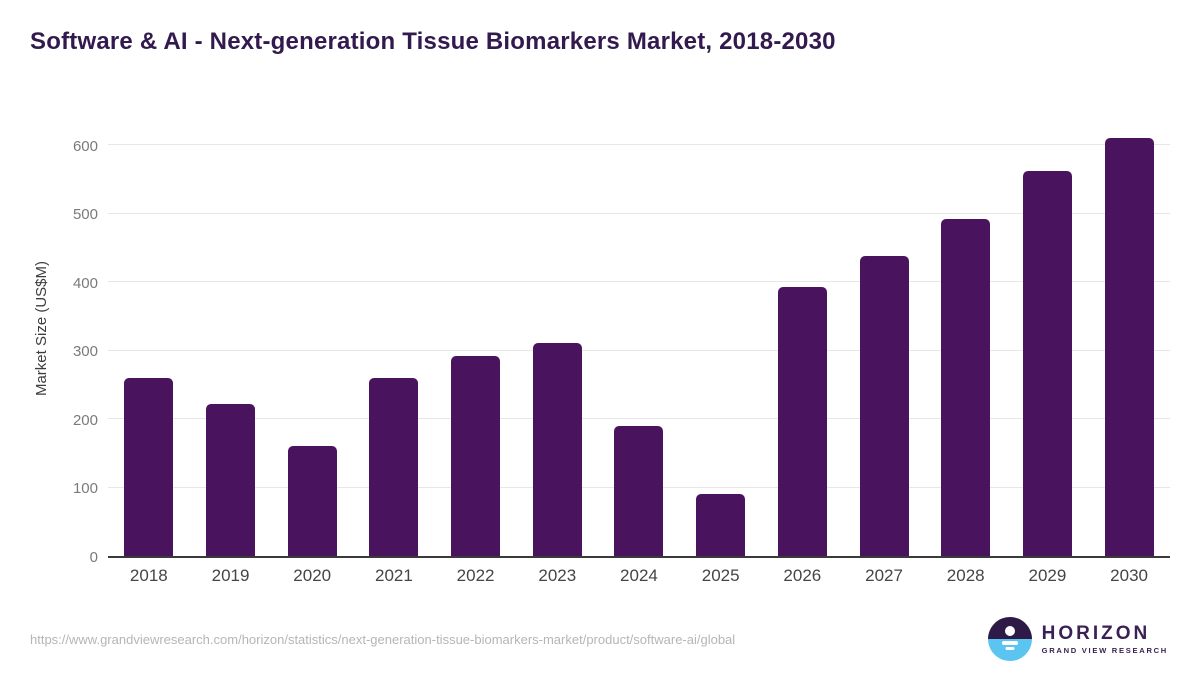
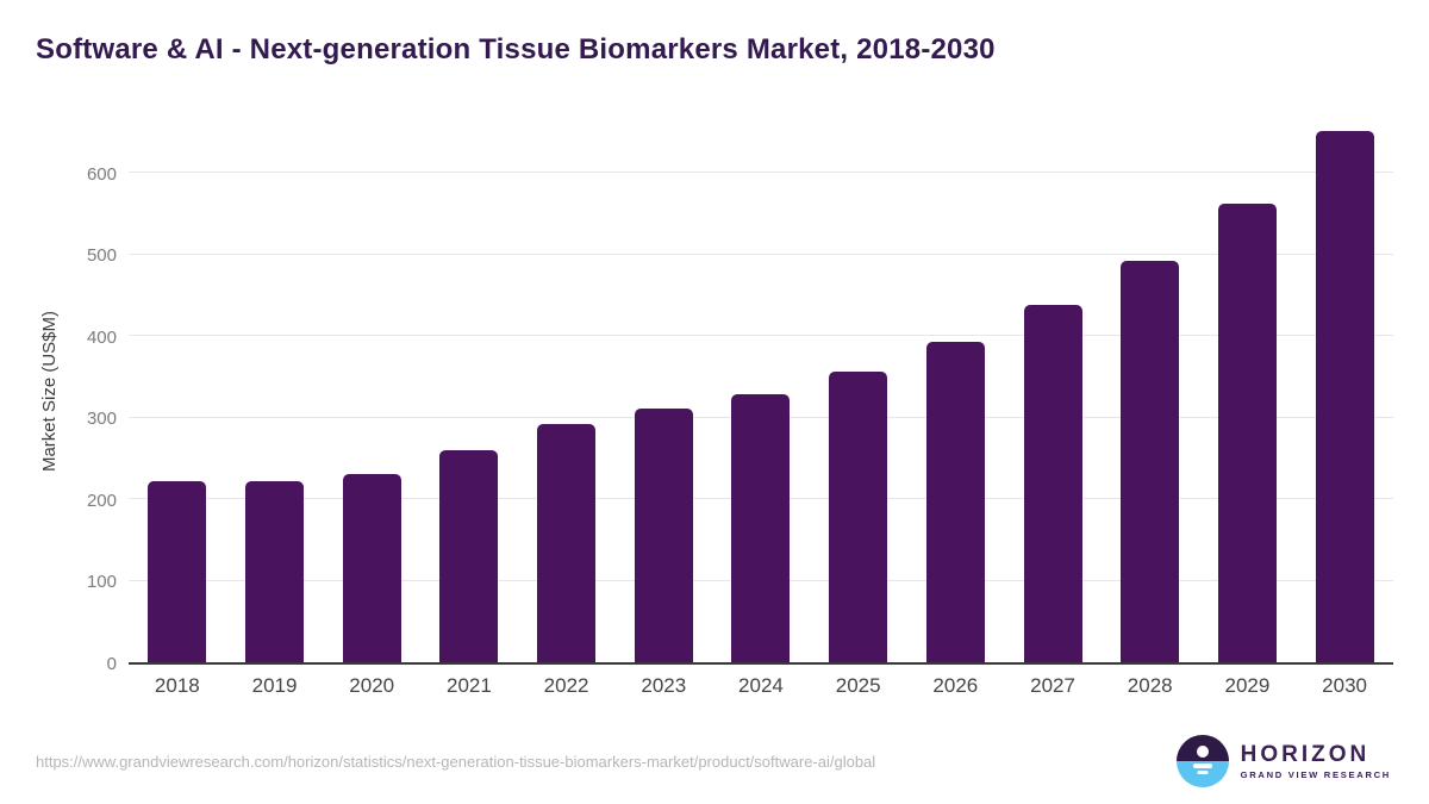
2018: 260 -> 220
2020: 160 -> 230
2024: 190 -> 330
2025: 90 -> 360
2030: 610 -> 650
